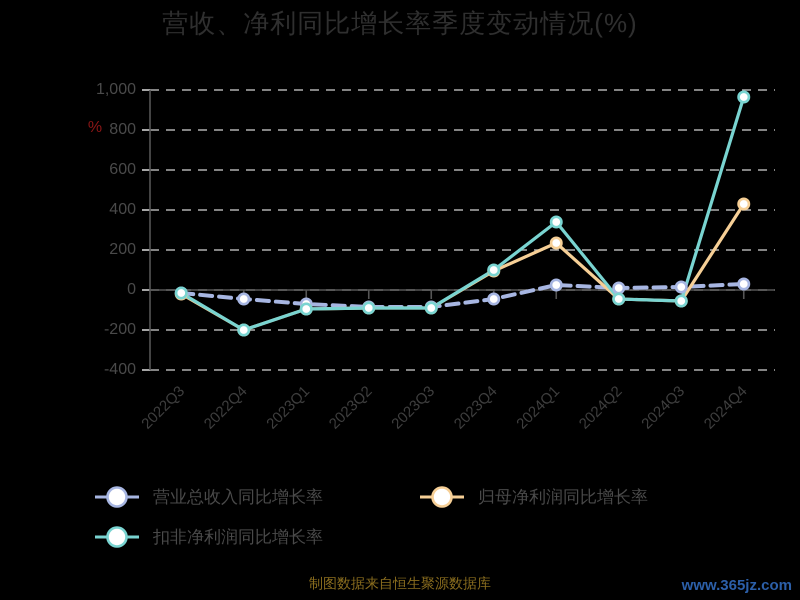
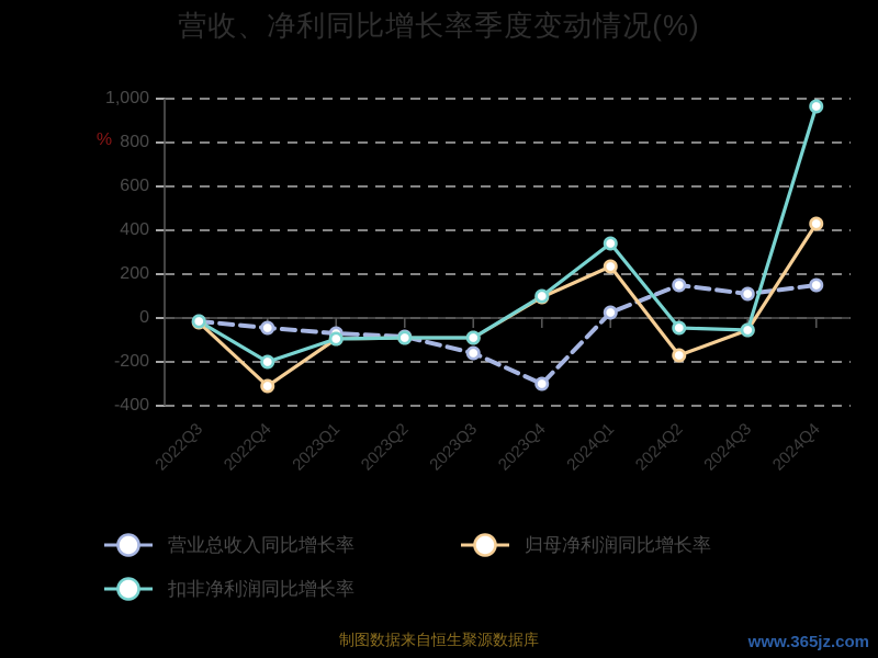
归母净利润同比增长率/2022Q4: -200 -> -310
营业总收入同比增长率/2023Q3: -80 -> -160
营业总收入同比增长率/2023Q4: -40 -> -300
营业总收入同比增长率/2024Q2: 10 -> 150
归母净利润同比增长率/2024Q2: -40 -> -170
营业总收入同比增长率/2024Q3: 20 -> 110
营业总收入同比增长率/2024Q4: 30 -> 150
